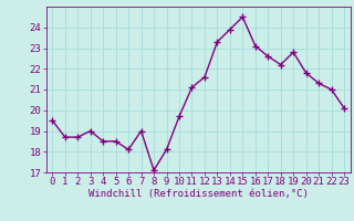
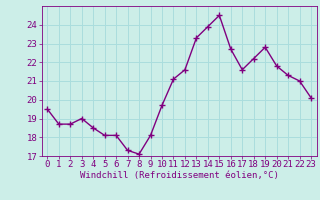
5: 18.5 -> 18.1
7: 19.0 -> 17.3
16: 23.1 -> 22.7
17: 22.6 -> 21.6
